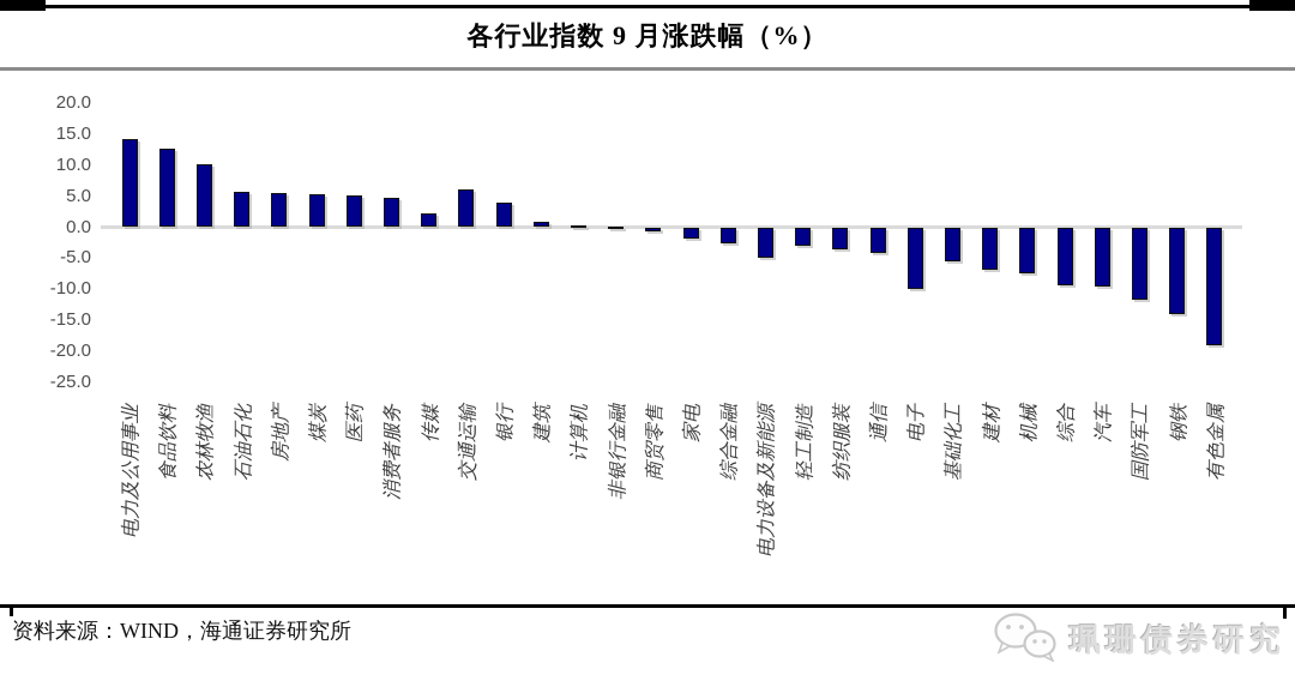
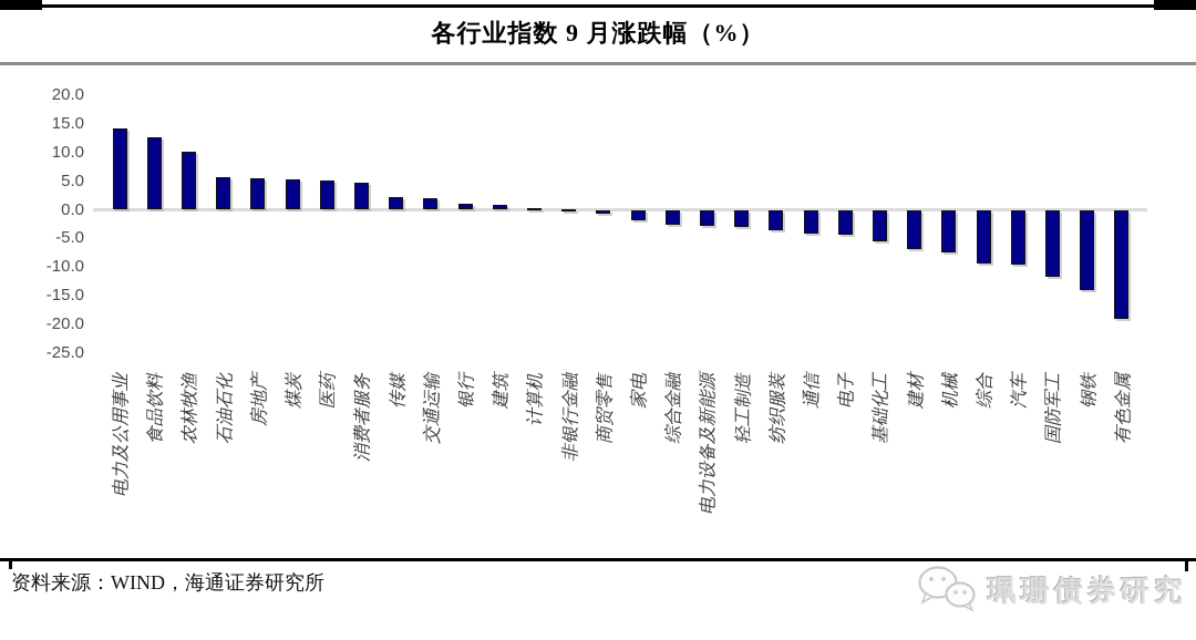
交通运输: 6 -> 2
银行: 4 -> 1
电力设备及新能源: -5 -> -3
电子: -10 -> -4
